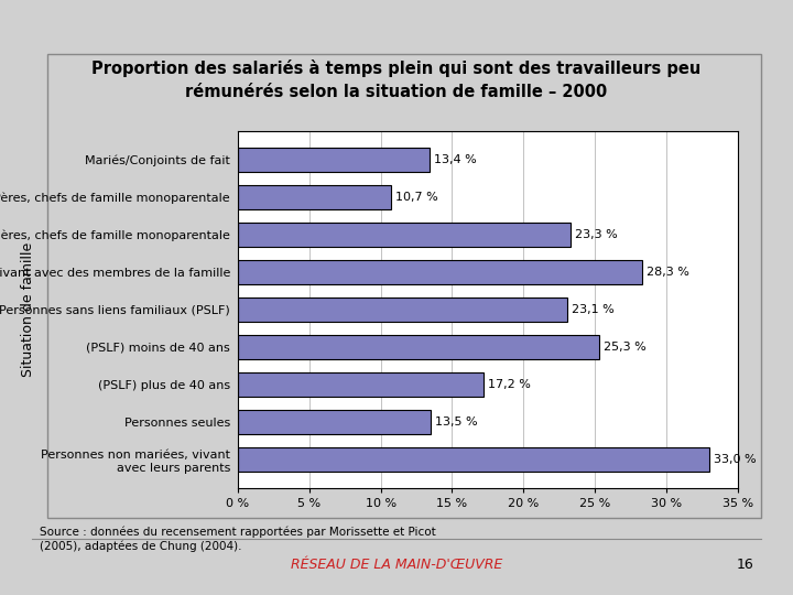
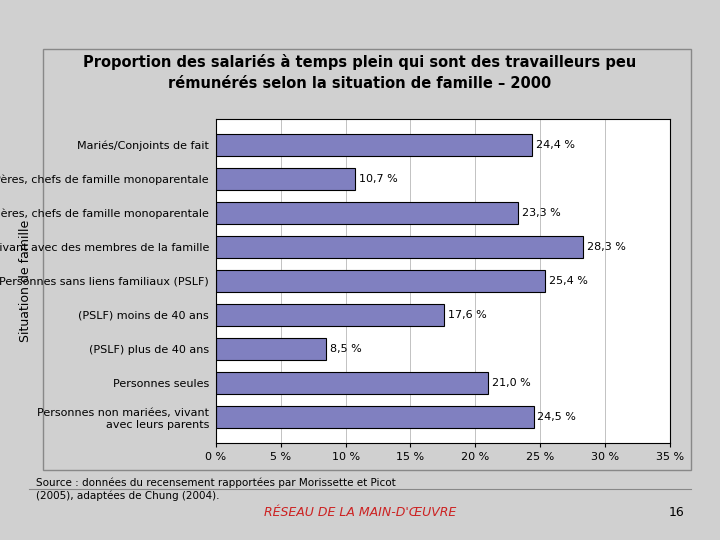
Mariés/Conjoints de fait: 13,4 -> 24,4
Personnes sans liens familiaux (PSLF): 23,1 -> 25,4
(PSLF) moins de 40 ans: 25,3 -> 17,6
(PSLF) plus de 40 ans: 17,2 -> 8,5
Personnes seules: 13,5 -> 21,0
Personnes non mariées, vivant avec leurs parents: 33,0 -> 24,5
